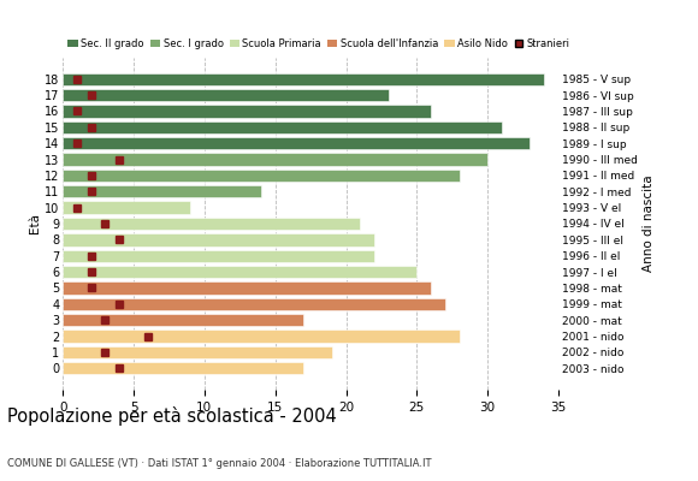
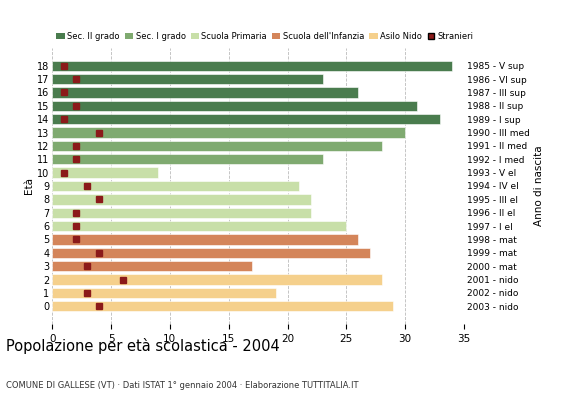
11: 14 -> 23
0: 17 -> 29
